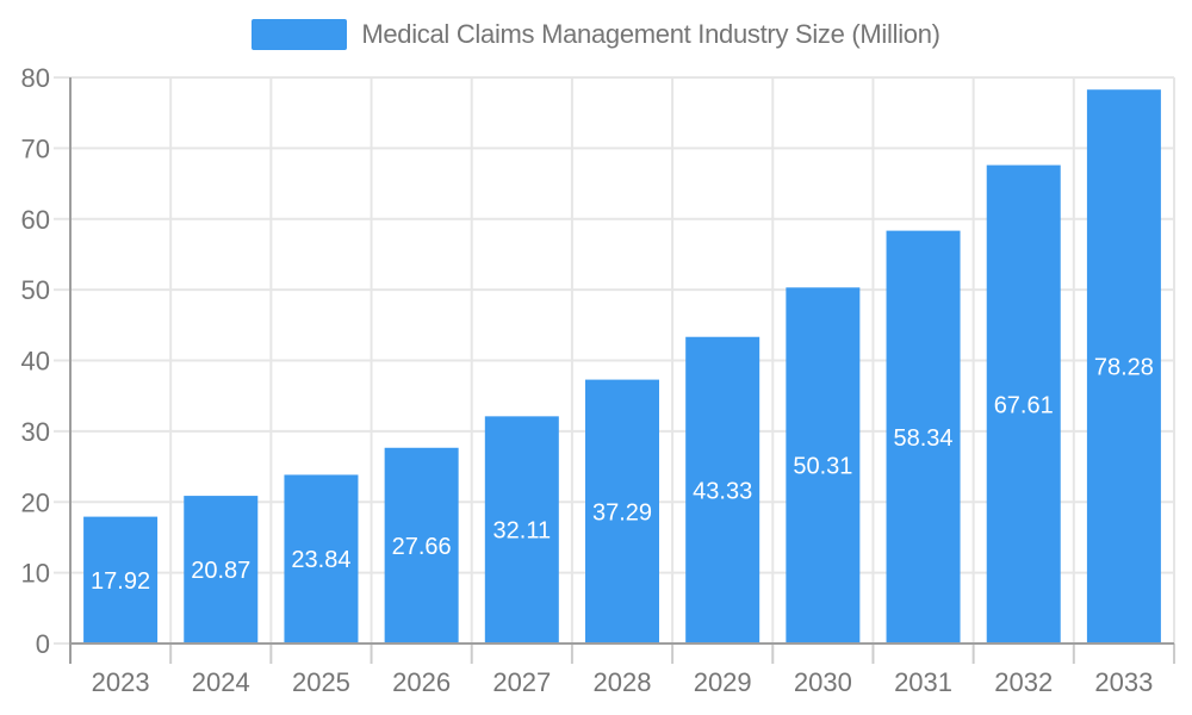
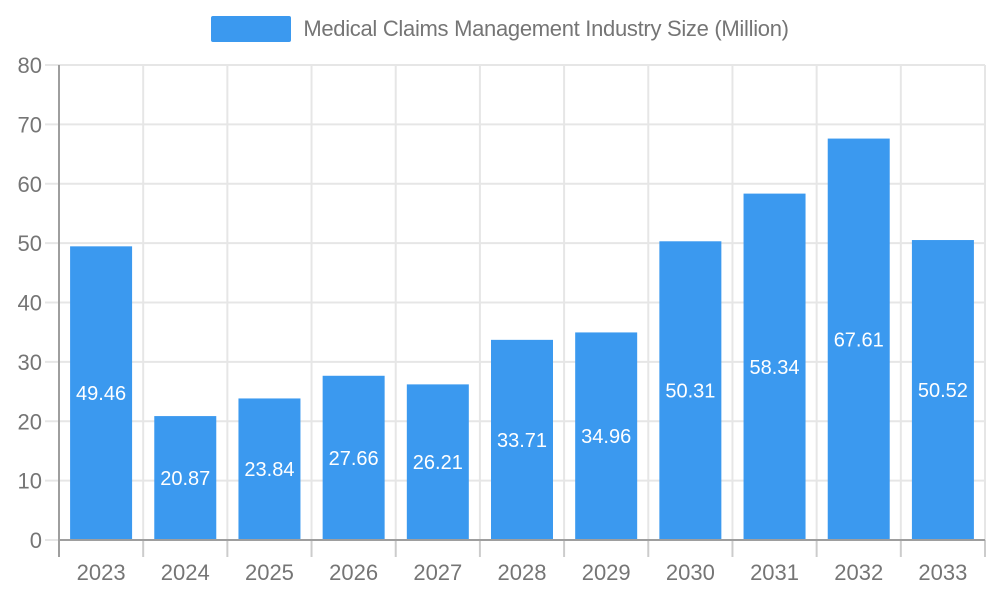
2023: 17.92 -> 49.46
2027: 32.11 -> 26.21
2028: 37.29 -> 33.71
2029: 43.33 -> 34.96
2033: 78.28 -> 50.52
